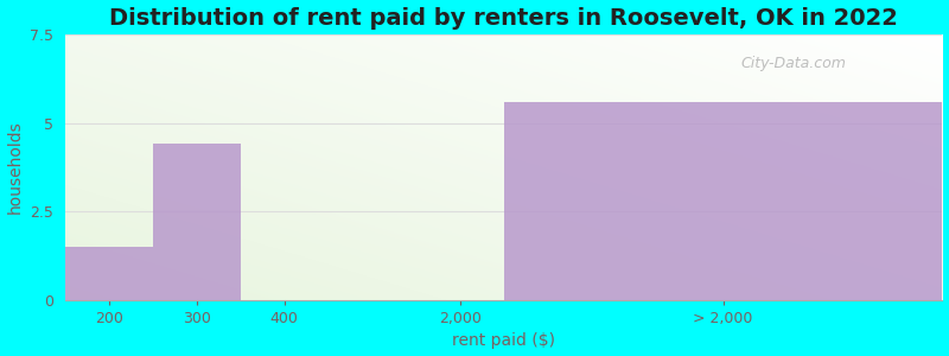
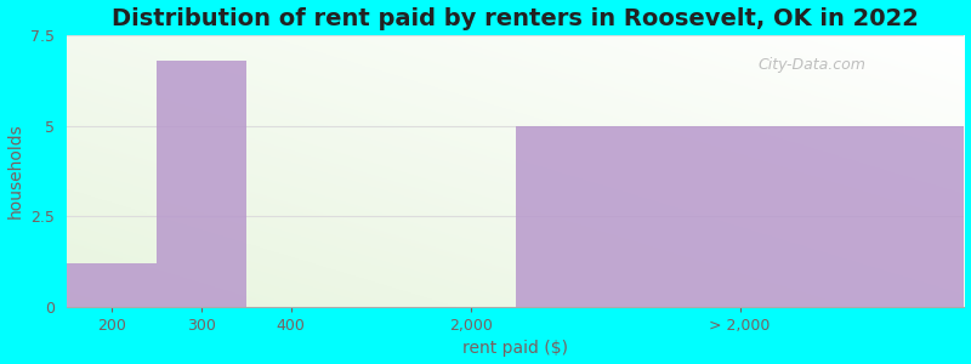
200: 1.5 -> 1.2
300: 4.4 -> 6.8
> 2,000: 5.6 -> 5.0
